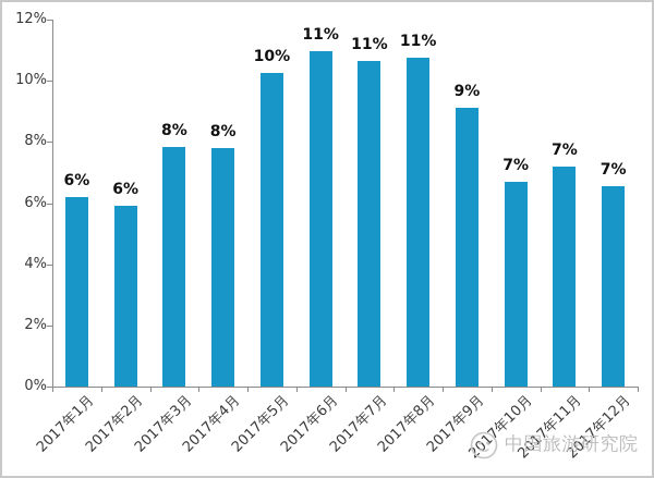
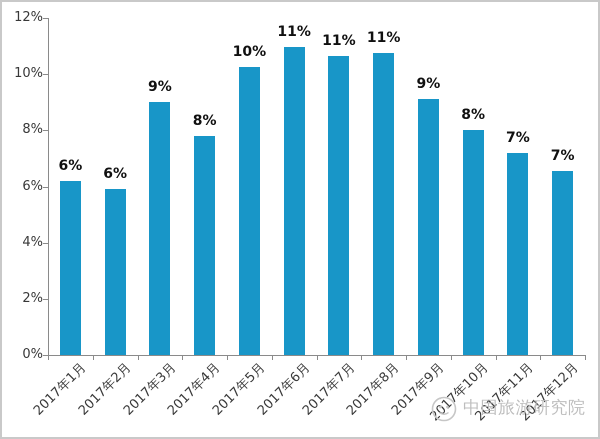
2017年3月: 8% -> 9%
2017年10月: 7% -> 8%
